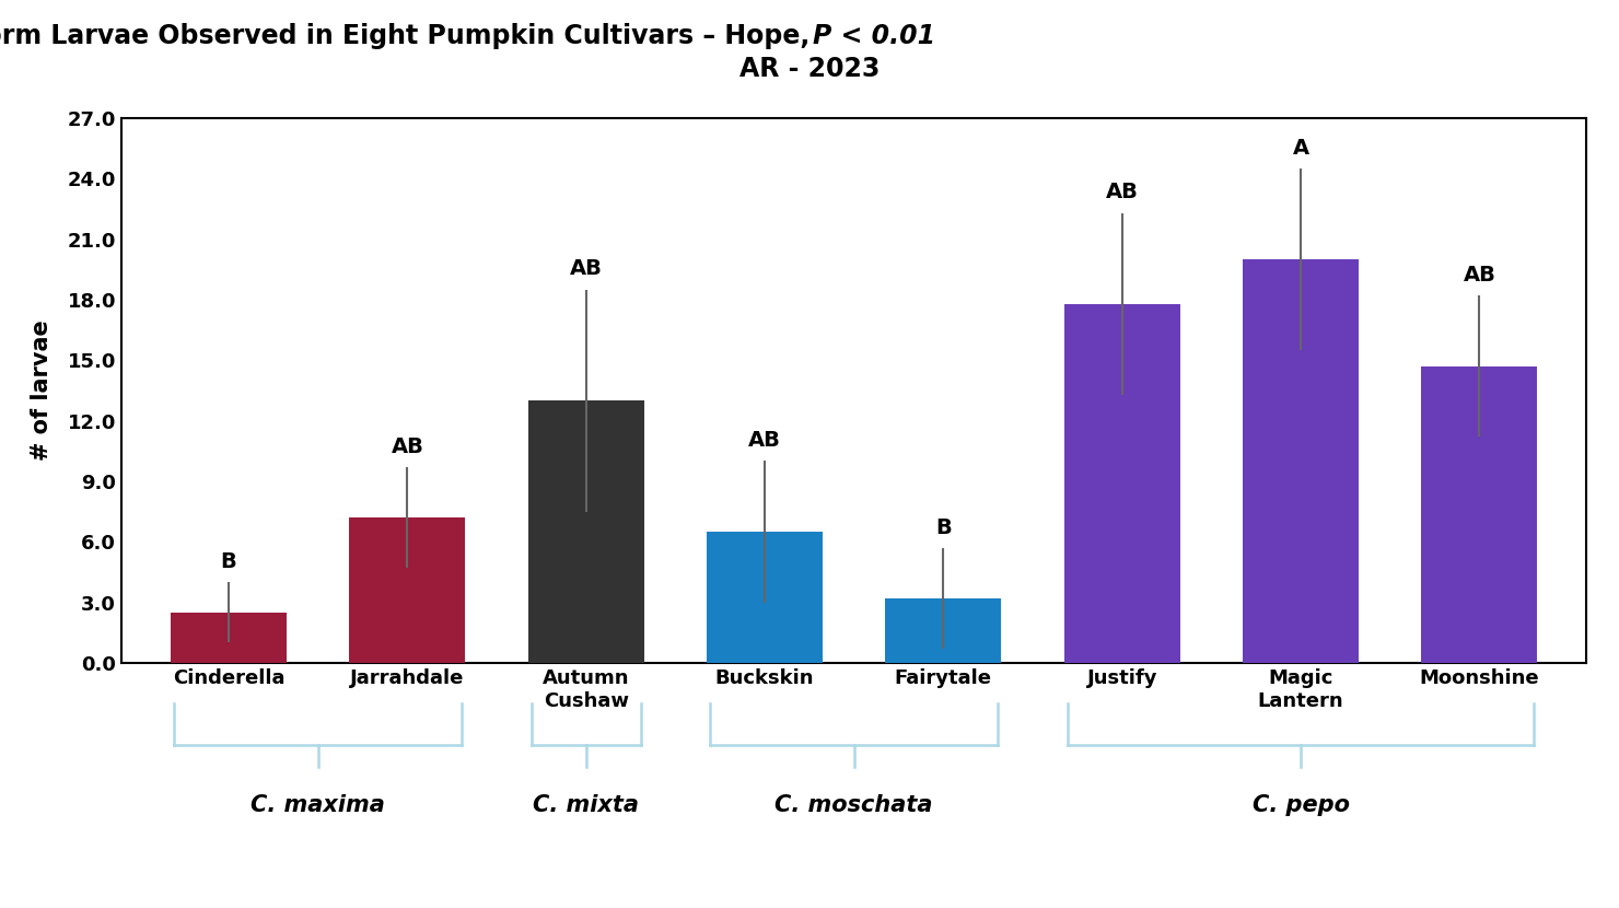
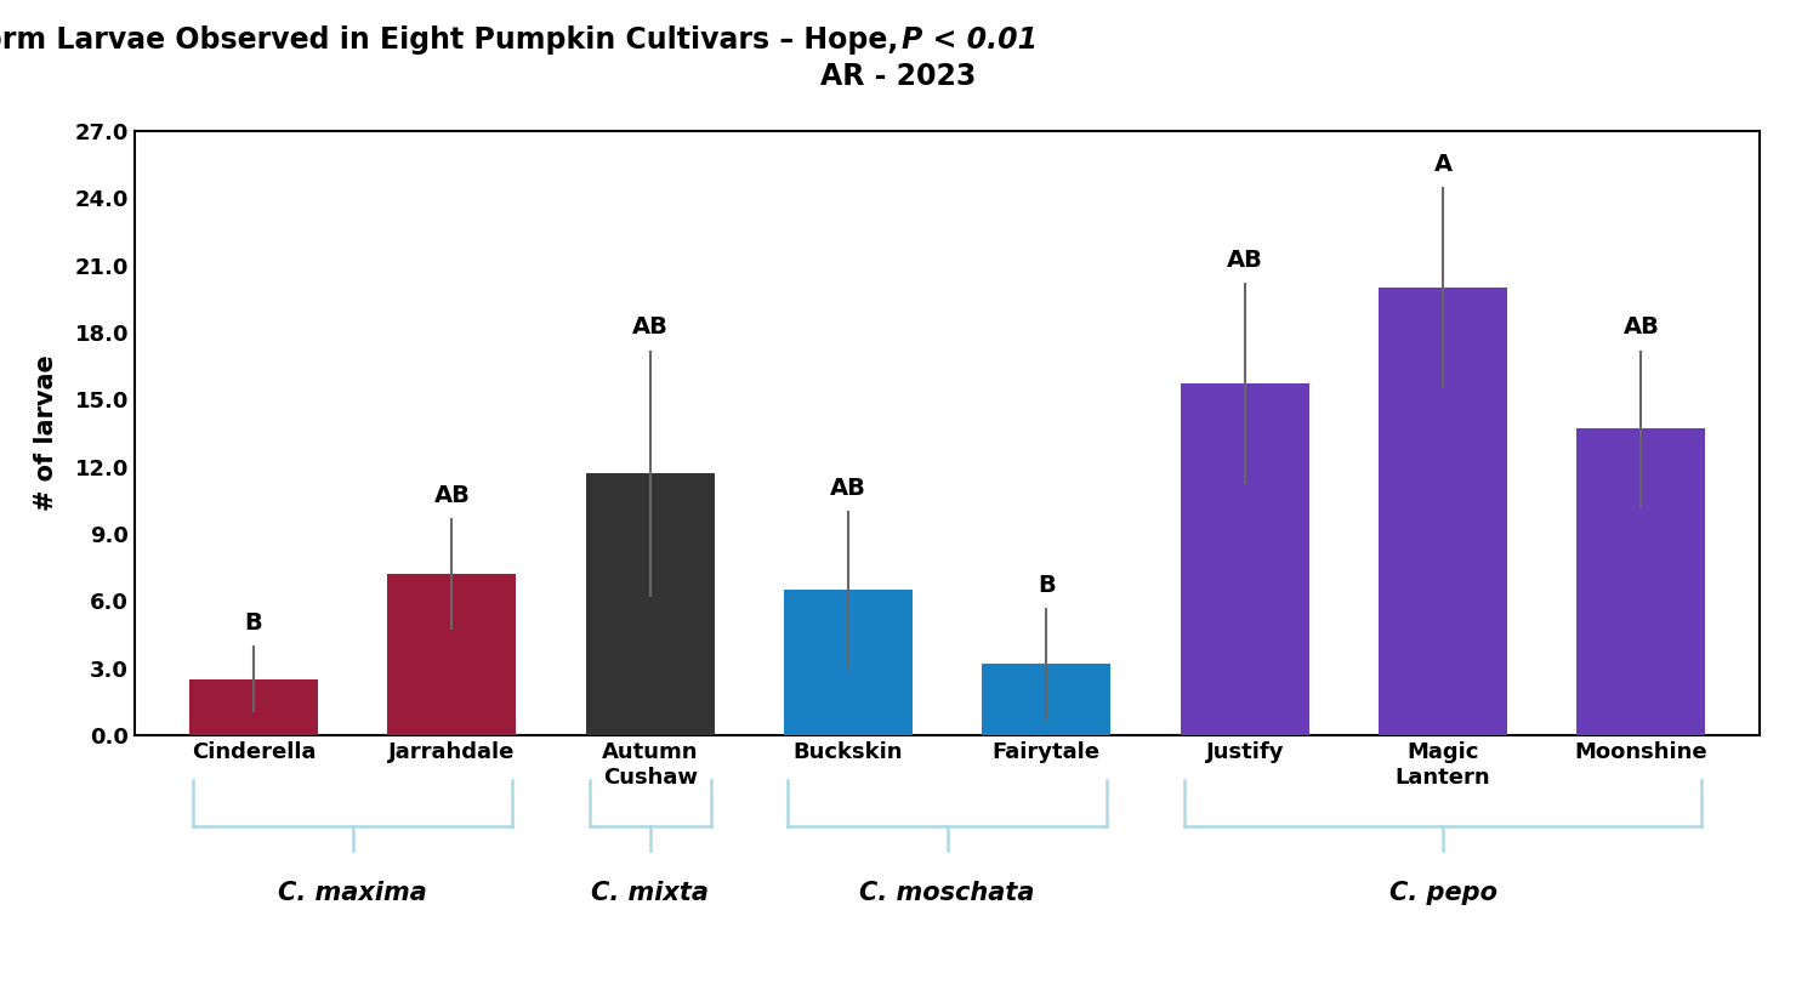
Autumn Cushaw: 13.0 -> 11.7
Justify: 17.8 -> 15.7
Moonshine: 14.7 -> 13.7
